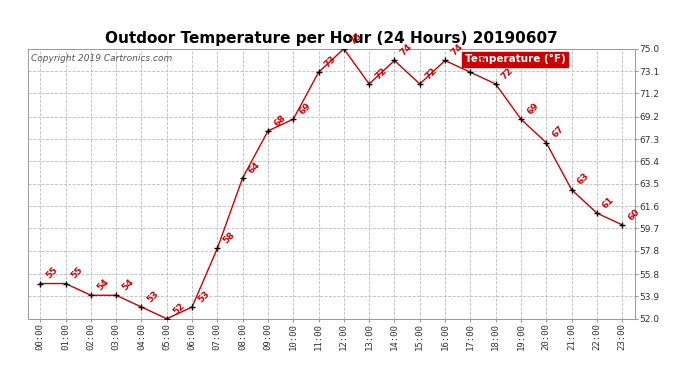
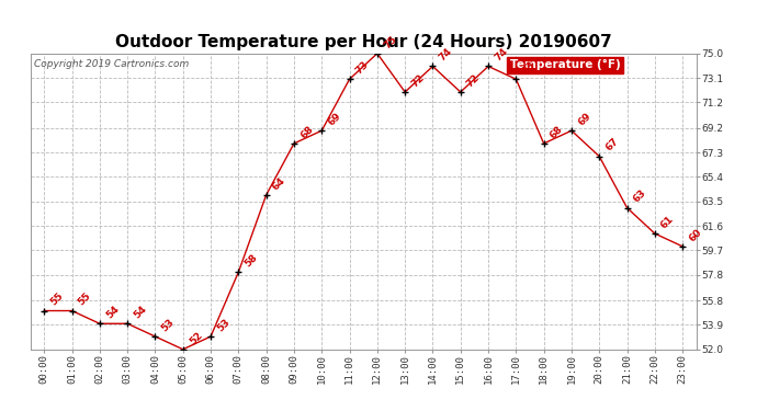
18:00: 72 -> 68
